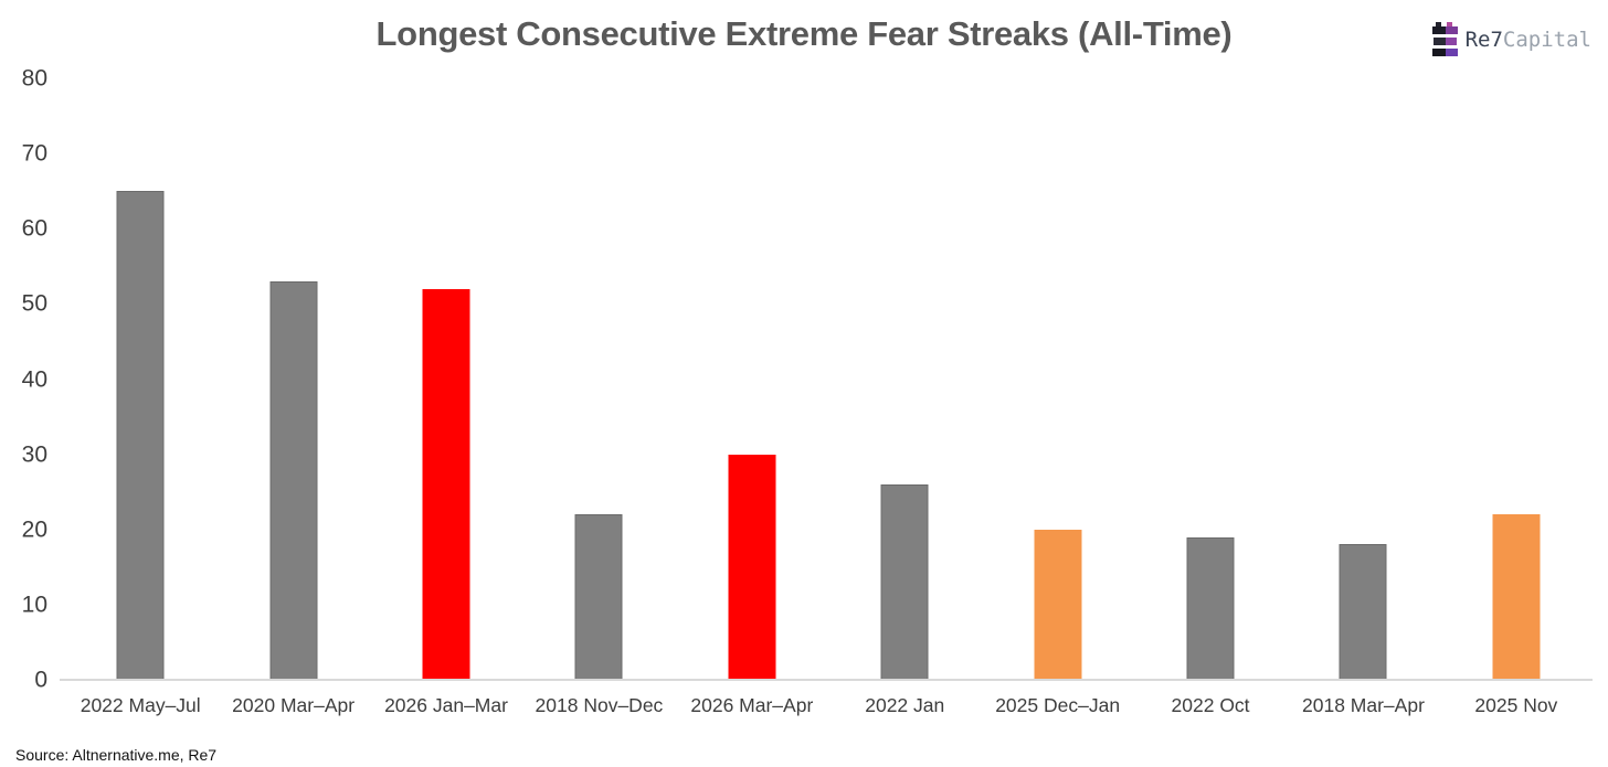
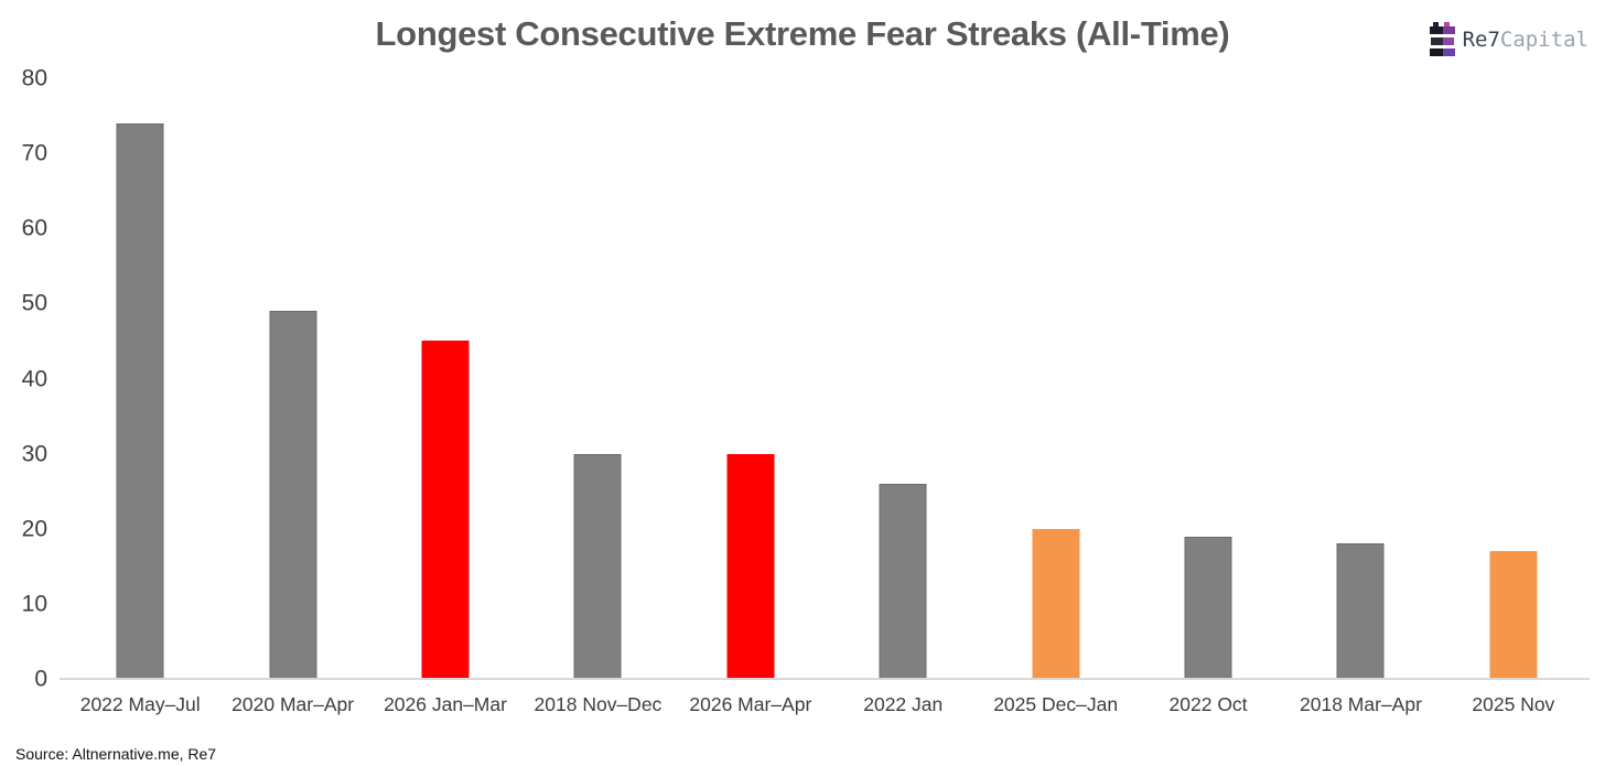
2022 May–Jul: 65 -> 74
2020 Mar–Apr: 53 -> 49
2026 Jan–Mar: 52 -> 45
2018 Nov–Dec: 22 -> 30
2025 Nov: 22 -> 17
